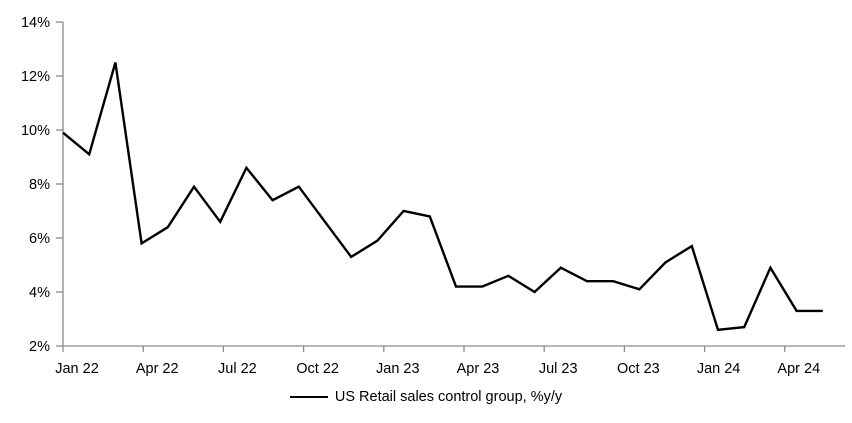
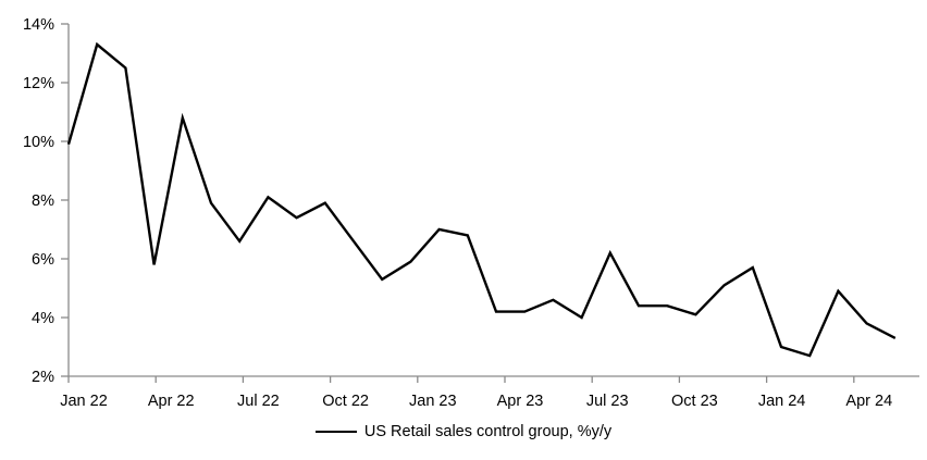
Jan 22: 9.1% -> 13.3%
Apr 22: 6.4% -> 10.8%
Jul 22: 8.6% -> 8.1%
Jul 23: 4.9% -> 6.2%
Jan 24: 2.6% -> 3.0%
Apr 24: 3.3% -> 3.8%
